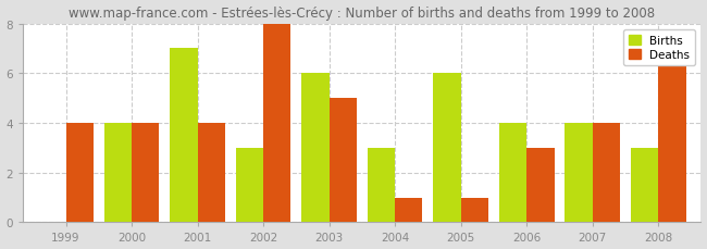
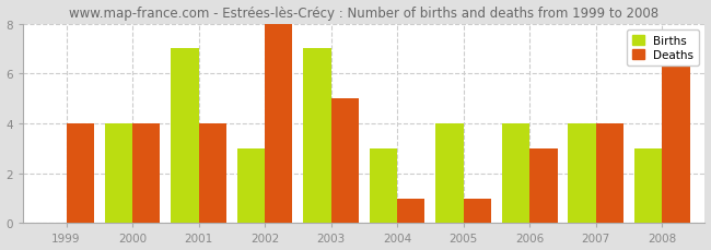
Births/2003: 6 -> 7
Births/2005: 6 -> 4
